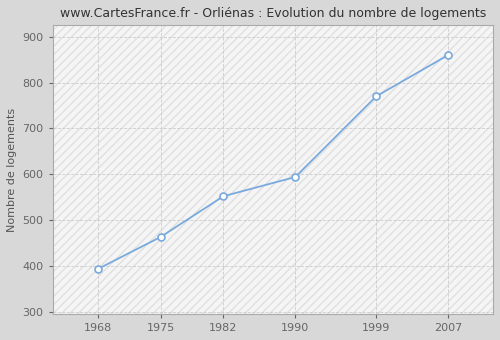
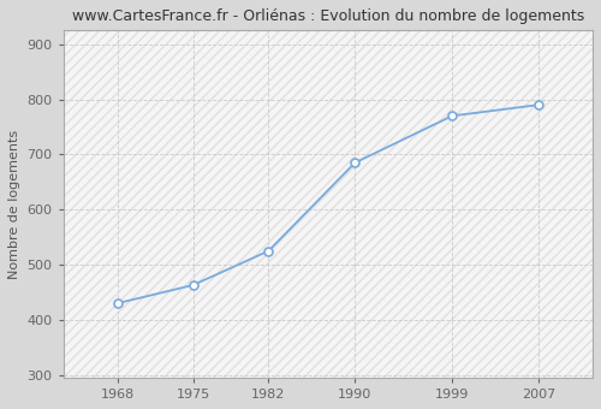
1968: 393 -> 430
1982: 552 -> 525
1990: 594 -> 685
2007: 860 -> 790
